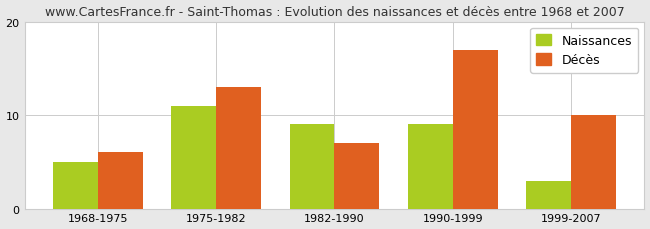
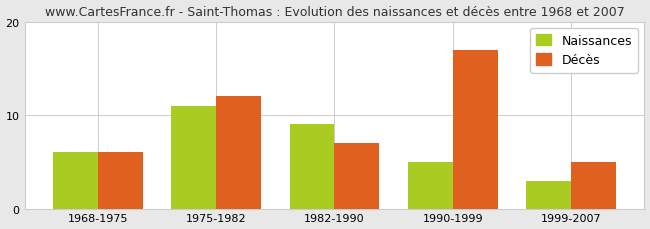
Naissances/1968-1975: 5 -> 6
Décès/1975-1982: 13 -> 12
Naissances/1990-1999: 9 -> 5
Décès/1999-2007: 10 -> 5
